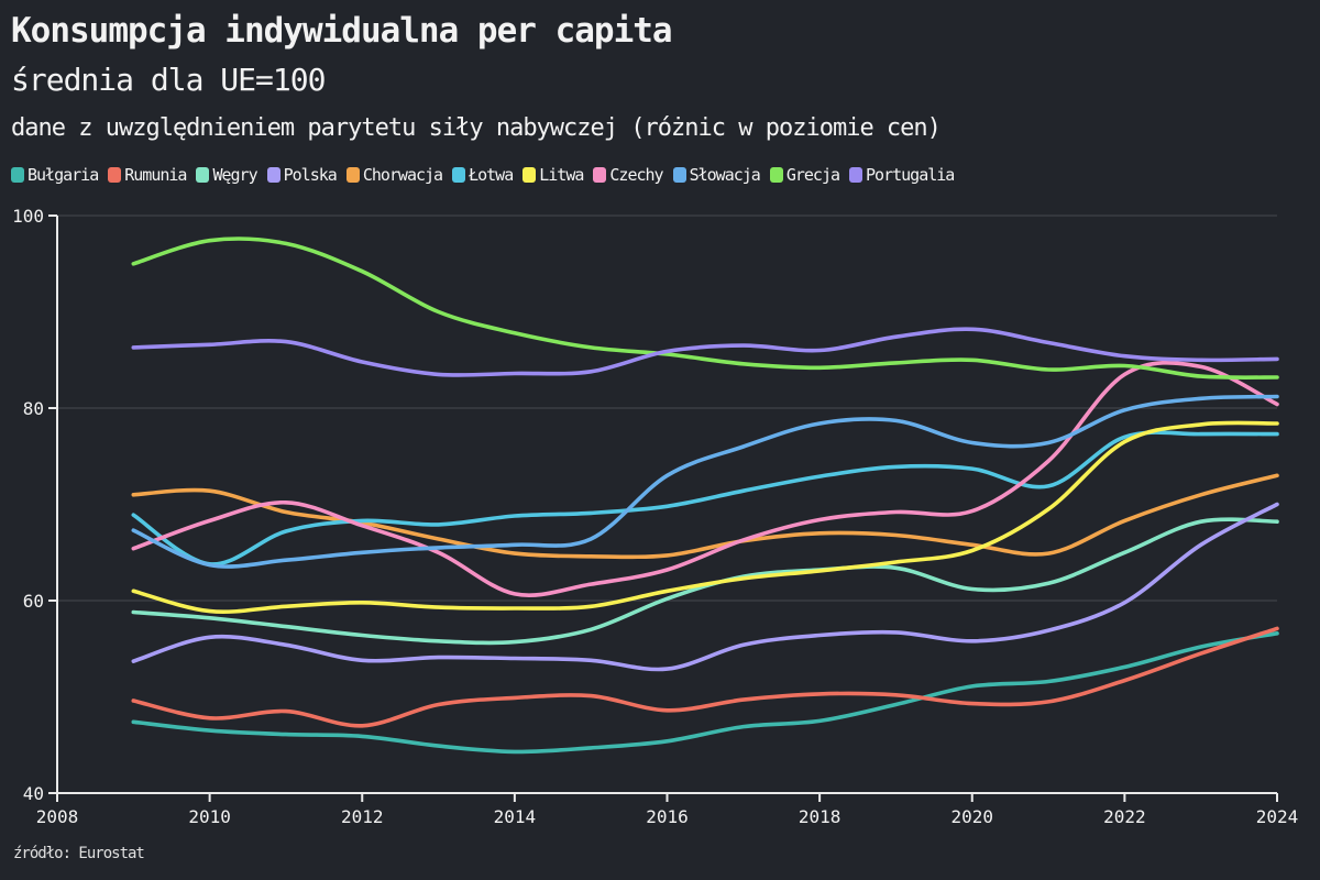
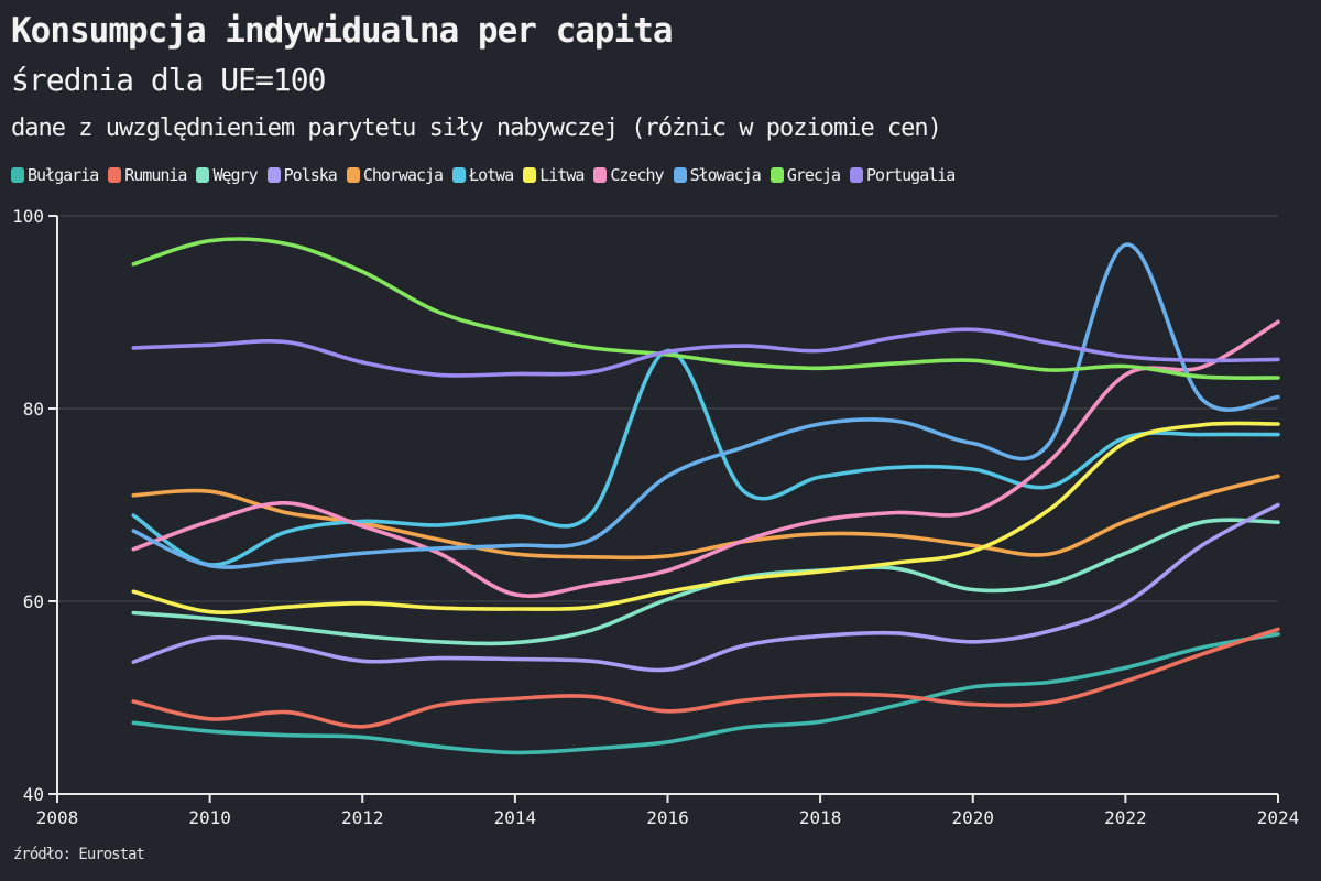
Łotwa/2016: 70 -> 86
Słowacja/2022: 80 -> 97
Czechy/2024: 80 -> 89
